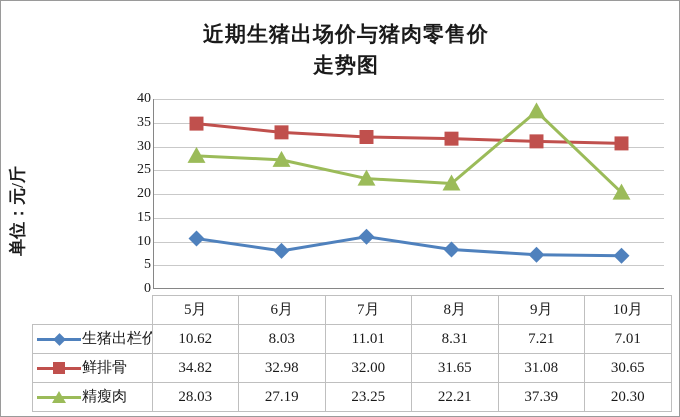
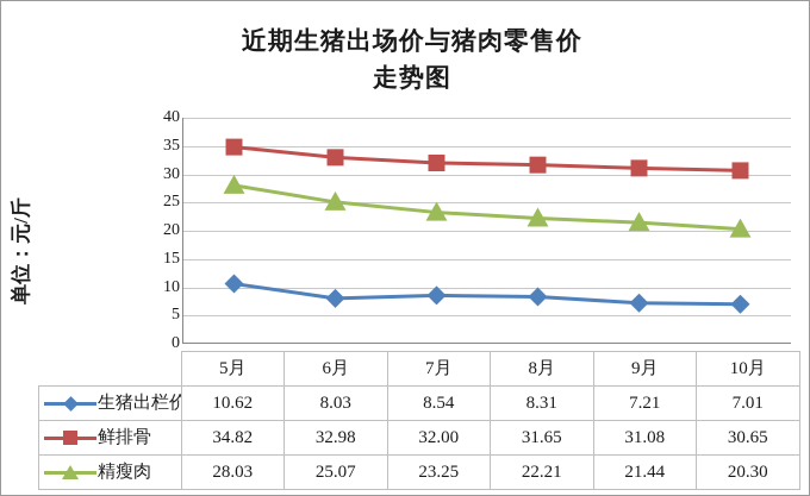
精瘦肉/6月: 27.19 -> 25.07
生猪出栏价/7月: 11.01 -> 8.54
精瘦肉/9月: 37.39 -> 21.44
